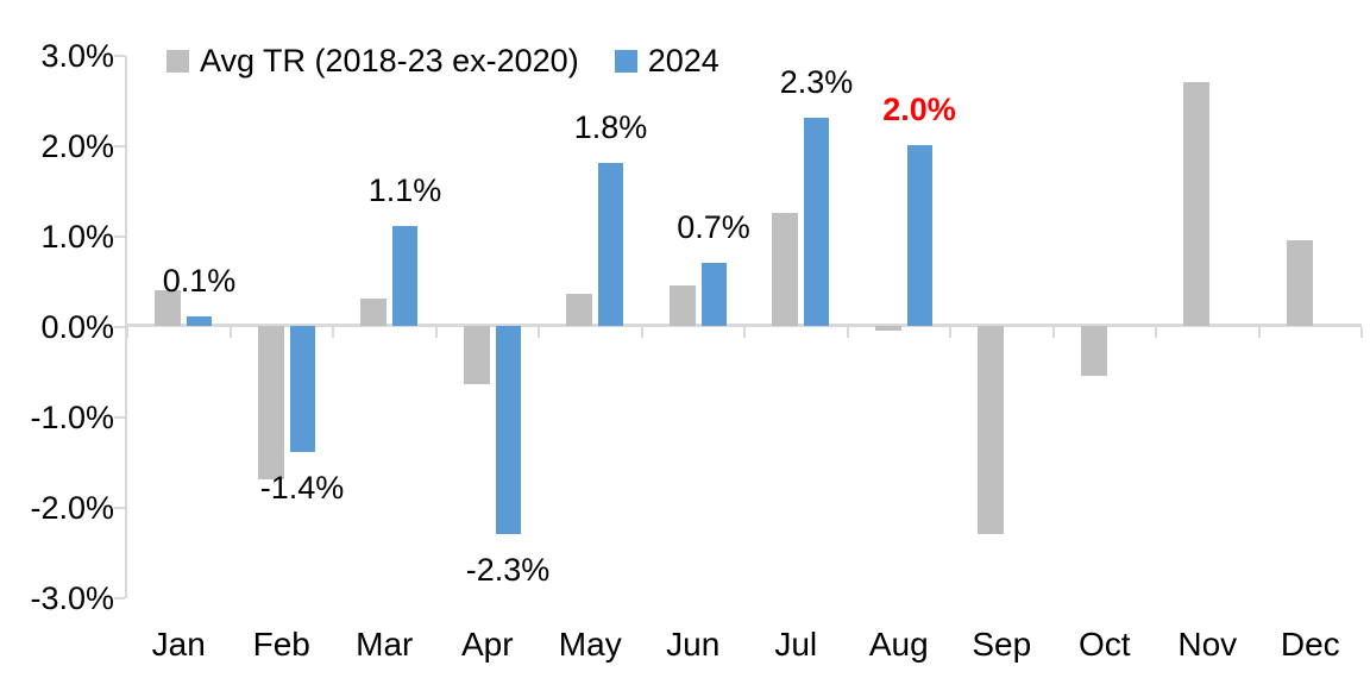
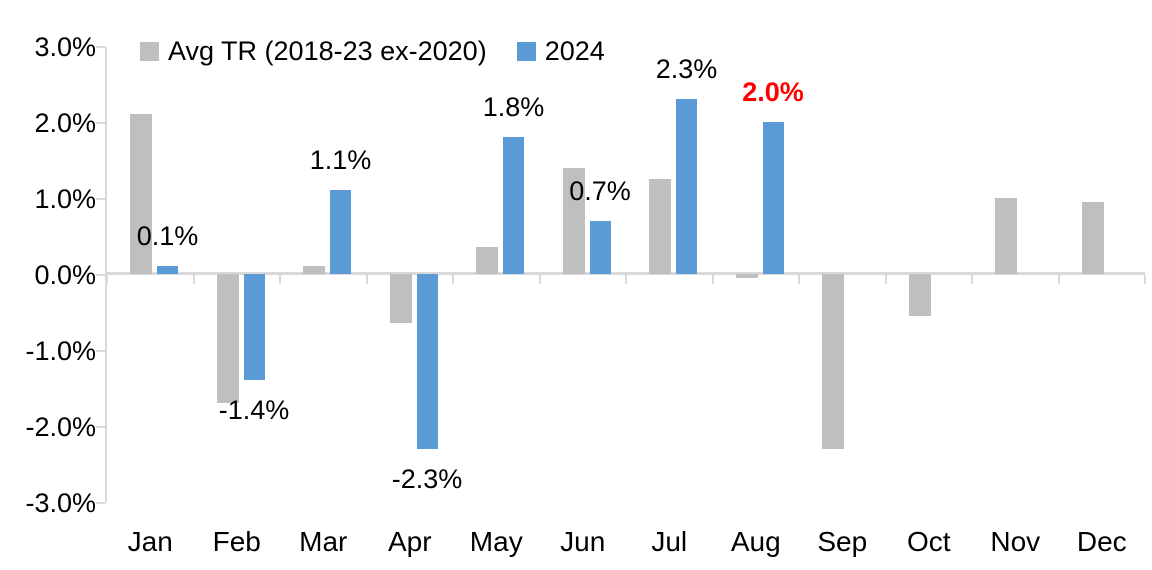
Avg TR (2018-23 ex-2020)/Jan: 0.4% -> 2.1%
Avg TR (2018-23 ex-2020)/Mar: 0.3% -> 0.1%
Avg TR (2018-23 ex-2020)/Jun: 0.5% -> 1.4%
Avg TR (2018-23 ex-2020)/Nov: 2.7% -> 1.0%
